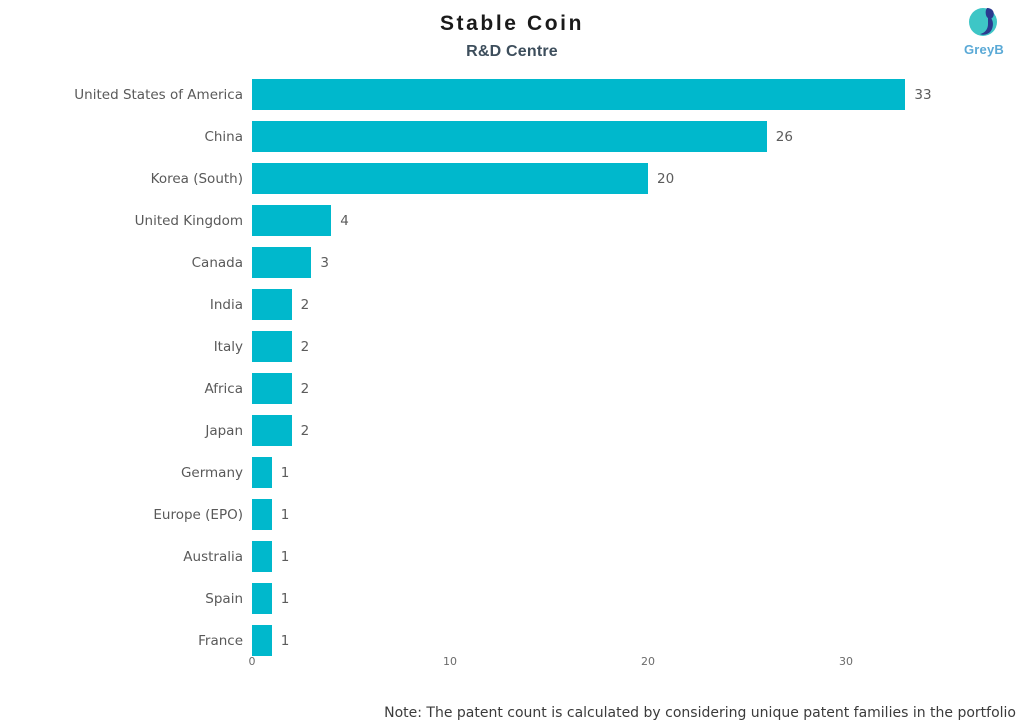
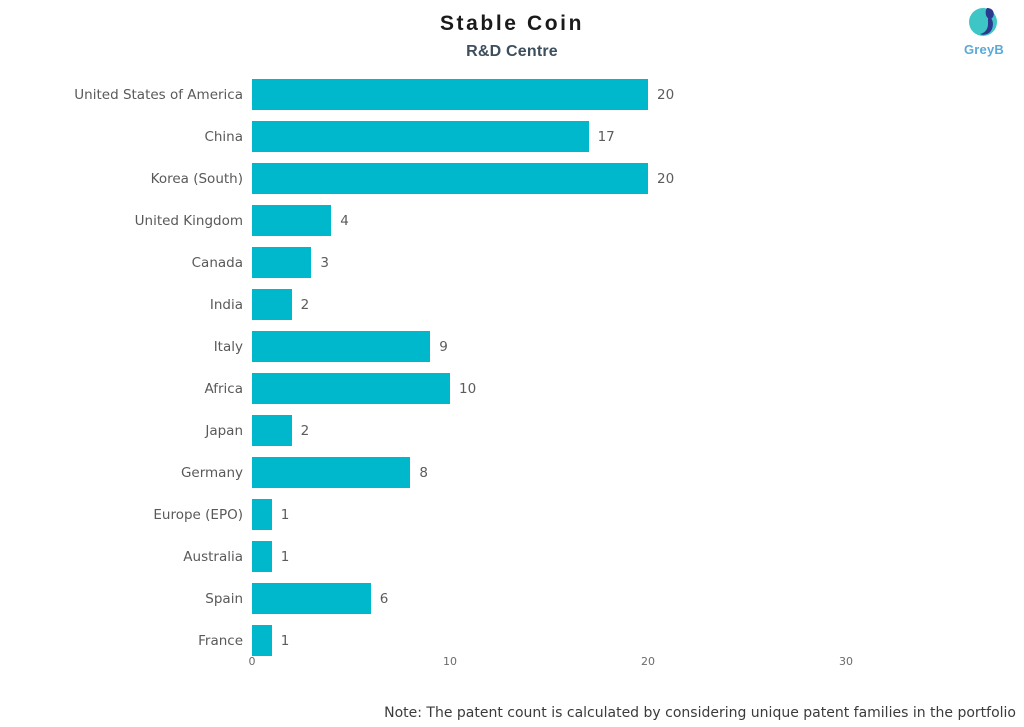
United States of America: 33 -> 20
China: 26 -> 17
Italy: 2 -> 9
Africa: 2 -> 10
Germany: 1 -> 8
Spain: 1 -> 6
